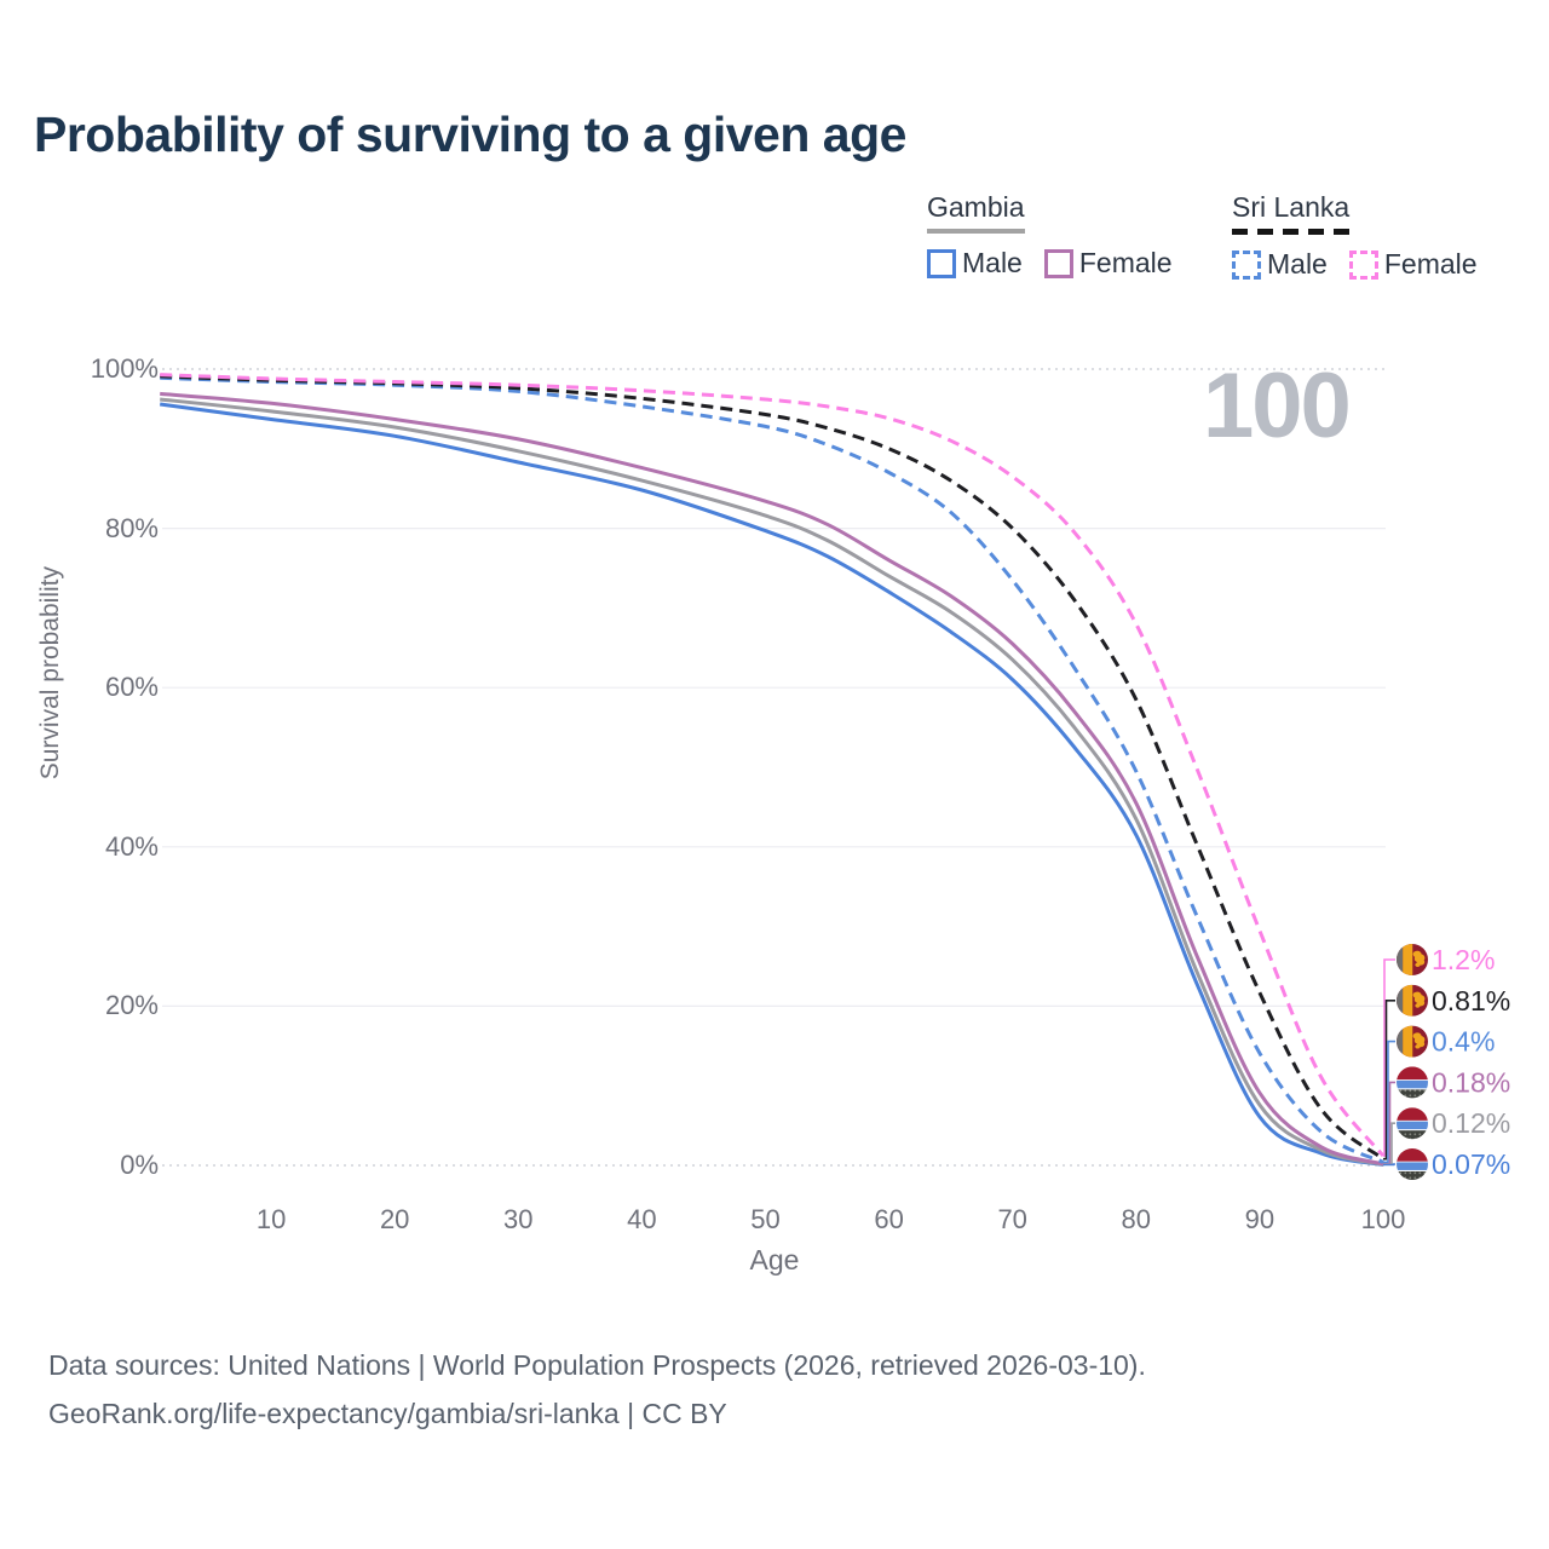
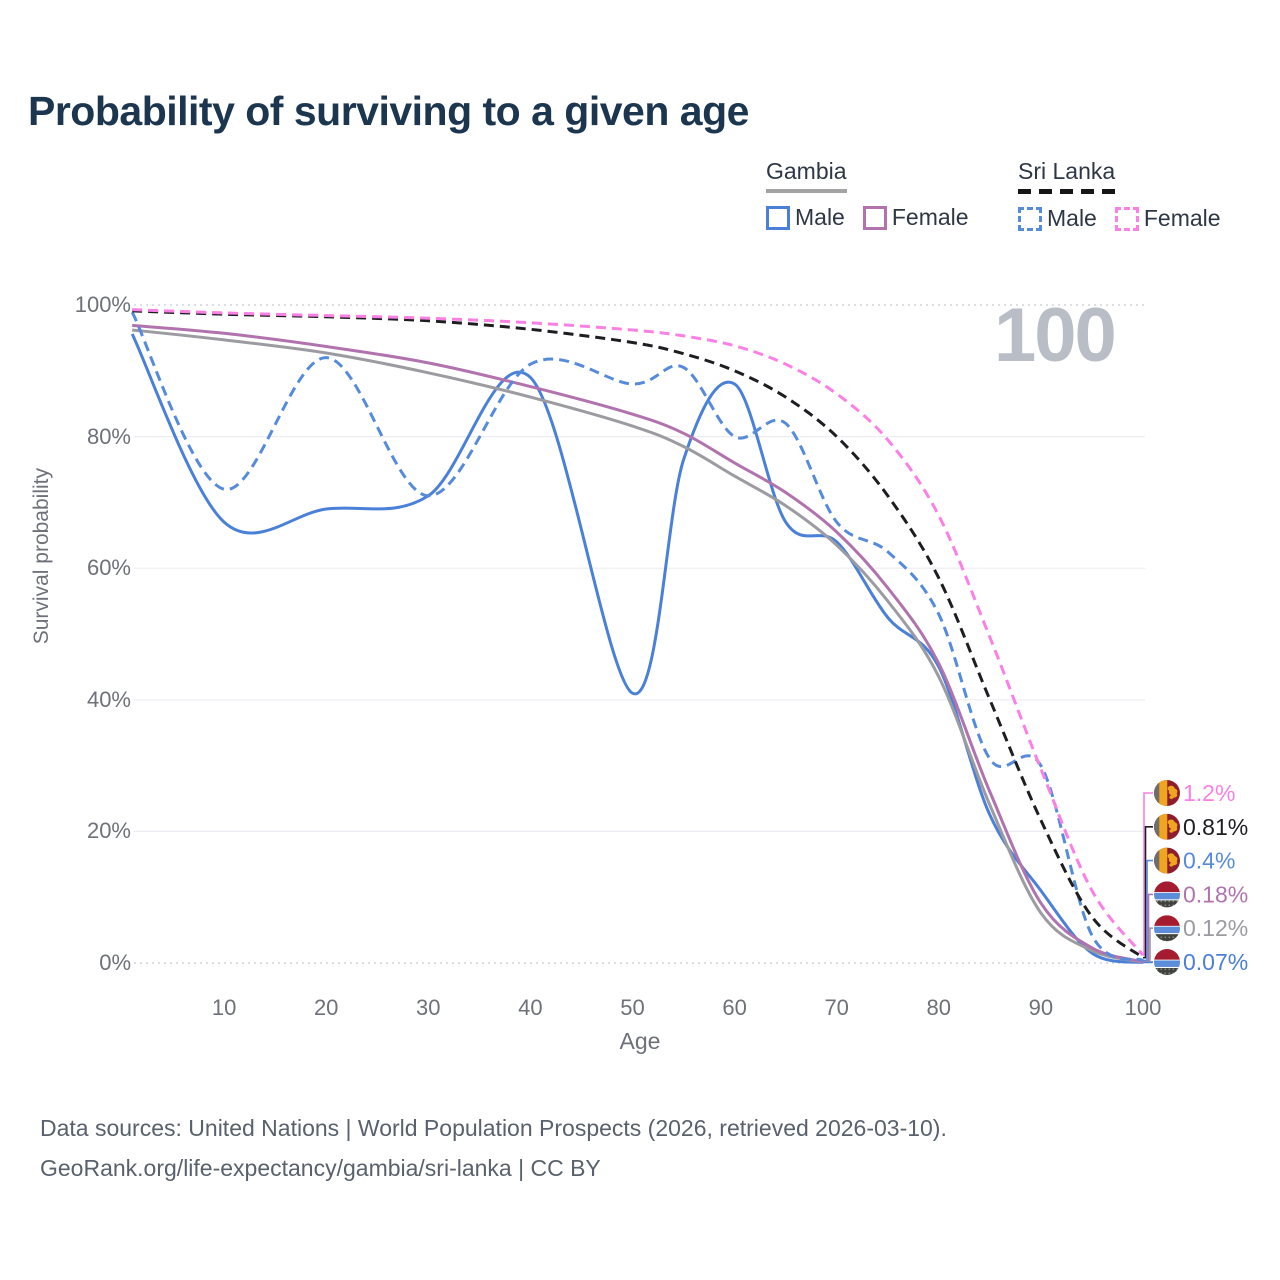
Sri Lanka Male/10: 98% -> 72%
Gambia Male/10: 94% -> 67%
Sri Lanka Male/20: 98% -> 92%
Gambia Male/20: 92% -> 69%
Sri Lanka Male/30: 97% -> 71%
Gambia Male/30: 88% -> 71%
Sri Lanka Male/40: 95% -> 91%
Gambia Male/40: 85% -> 89%
Sri Lanka Male/50: 93% -> 88%
Gambia Male/50: 80% -> 41%
Sri Lanka Male/60: 87% -> 80%
Gambia Male/60: 72% -> 88%
Sri Lanka Male/70: 74% -> 67%
Gambia Male/70: 61% -> 64%
Sri Lanka Male/80: 50% -> 53%
Gambia Male/80: 42% -> 45%
Sri Lanka Male/90: 14% -> 30%
Gambia Male/90: 6% -> 11%
